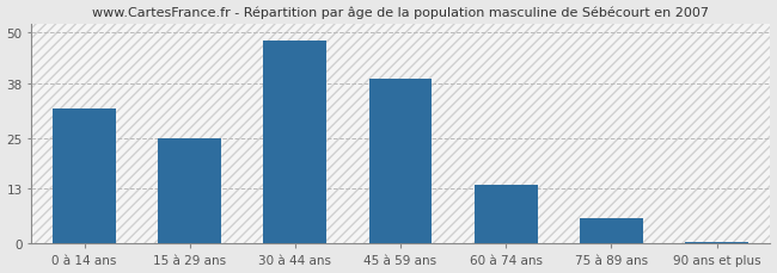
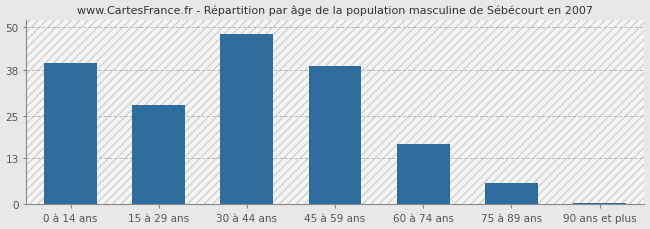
0 à 14 ans: 32.0 -> 40.0
15 à 29 ans: 25.0 -> 28.0
60 à 74 ans: 14.0 -> 17.0
